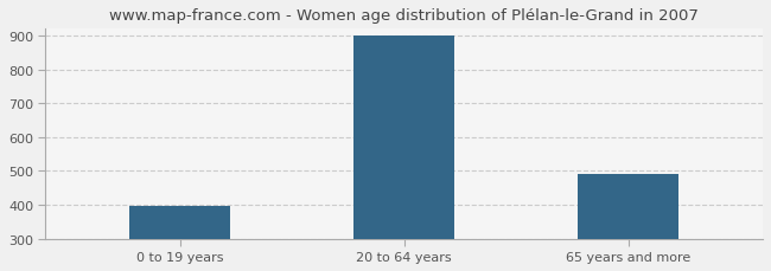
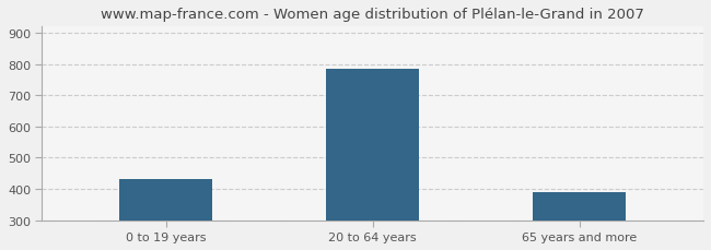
0 to 19 years: 397 -> 430
20 to 64 years: 900 -> 785
65 years and more: 490 -> 390
